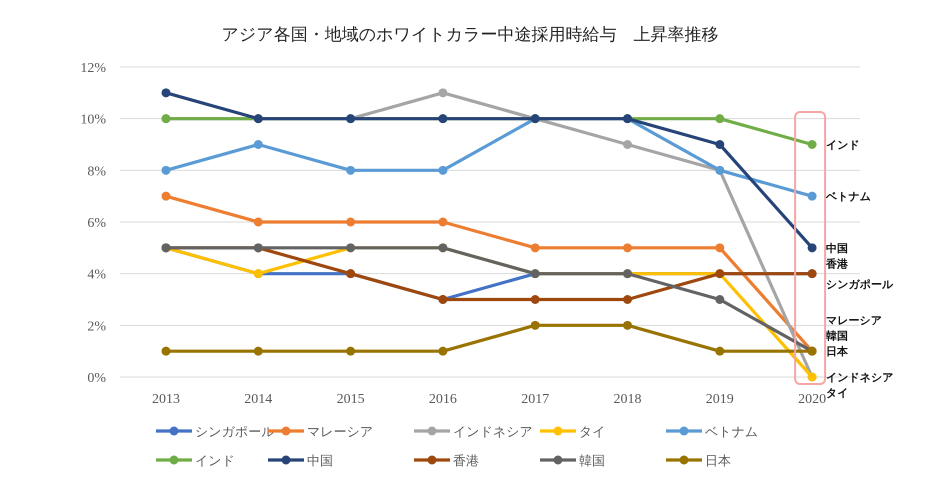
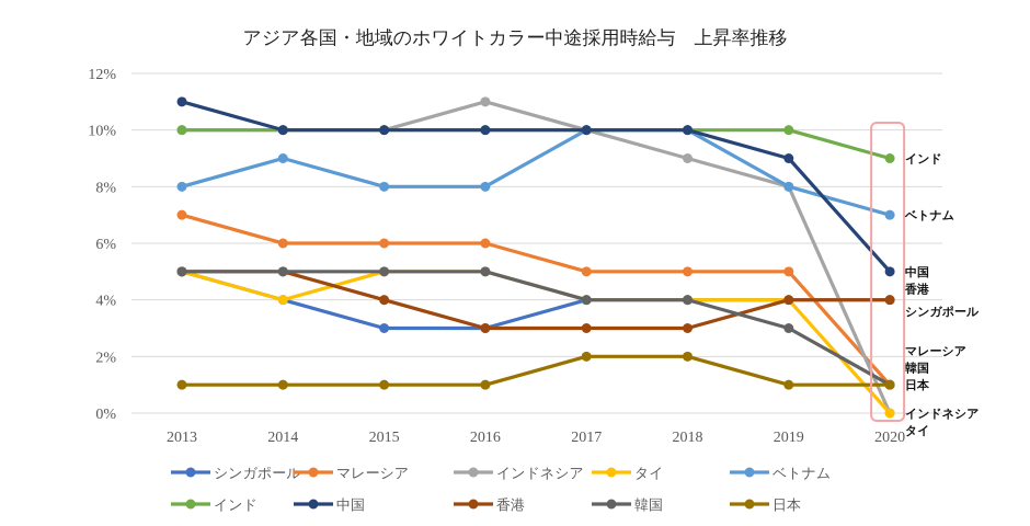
シンガポール/2015: 4% -> 3%
